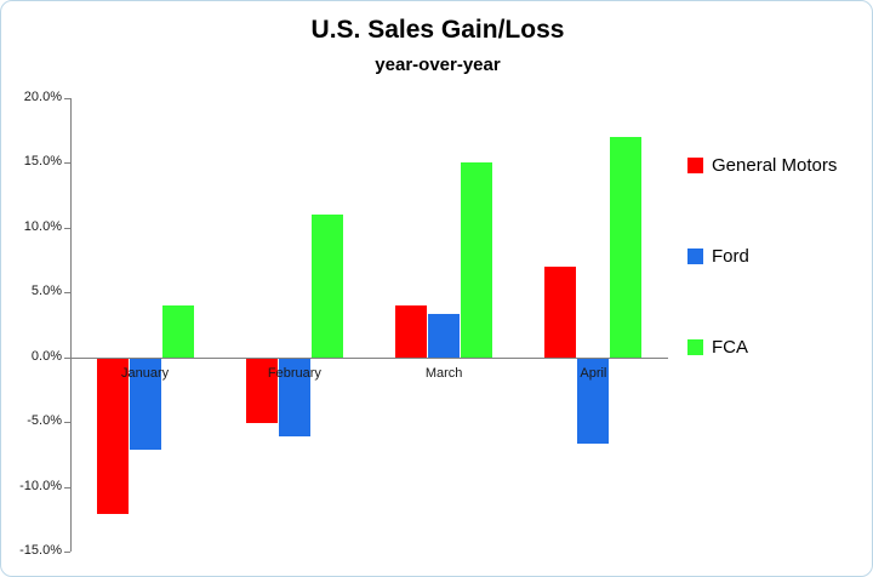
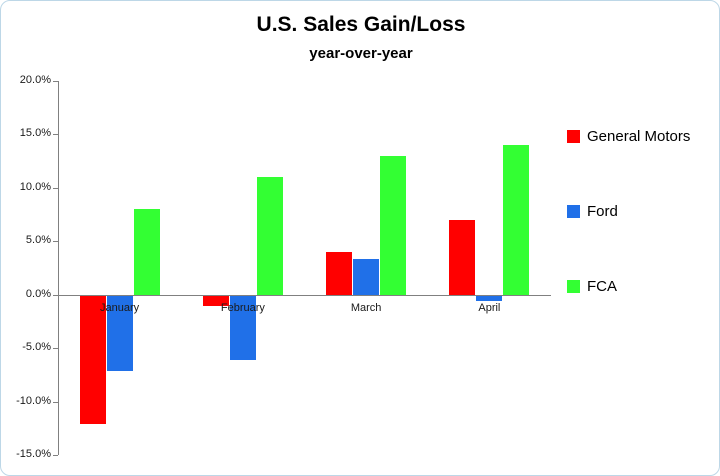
FCA/January: 4% -> 8%
General Motors/February: -5% -> -1%
FCA/March: 15% -> 13%
Ford/April: -6.6% -> -0.5%
FCA/April: 17% -> 14%
